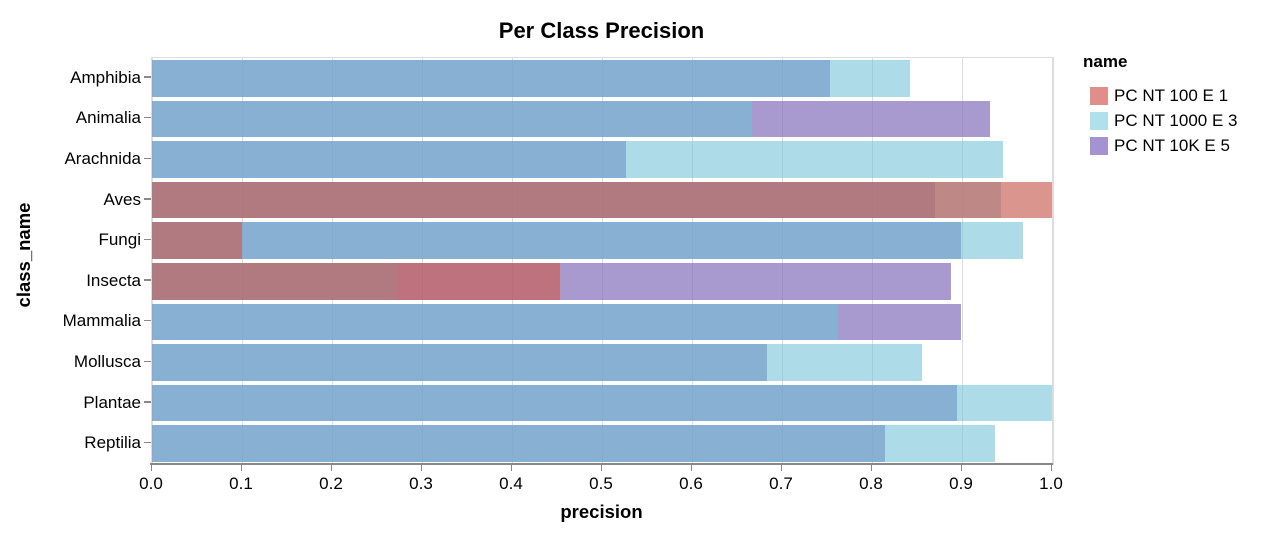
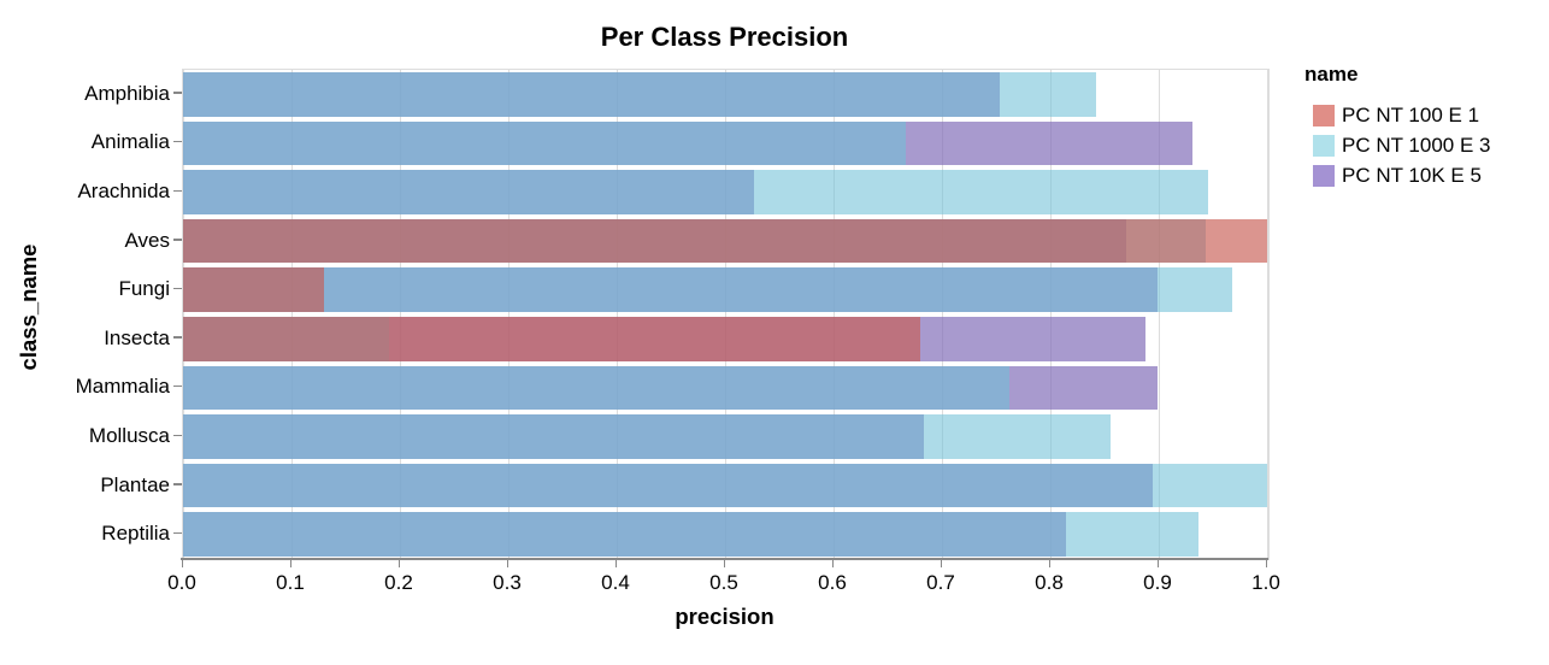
PC NT 100 E 1/Fungi: 0.10 -> 0.13
PC NT 1000 E 3/Insecta: 0.27 -> 0.19
PC NT 100 E 1/Insecta: 0.45 -> 0.68
